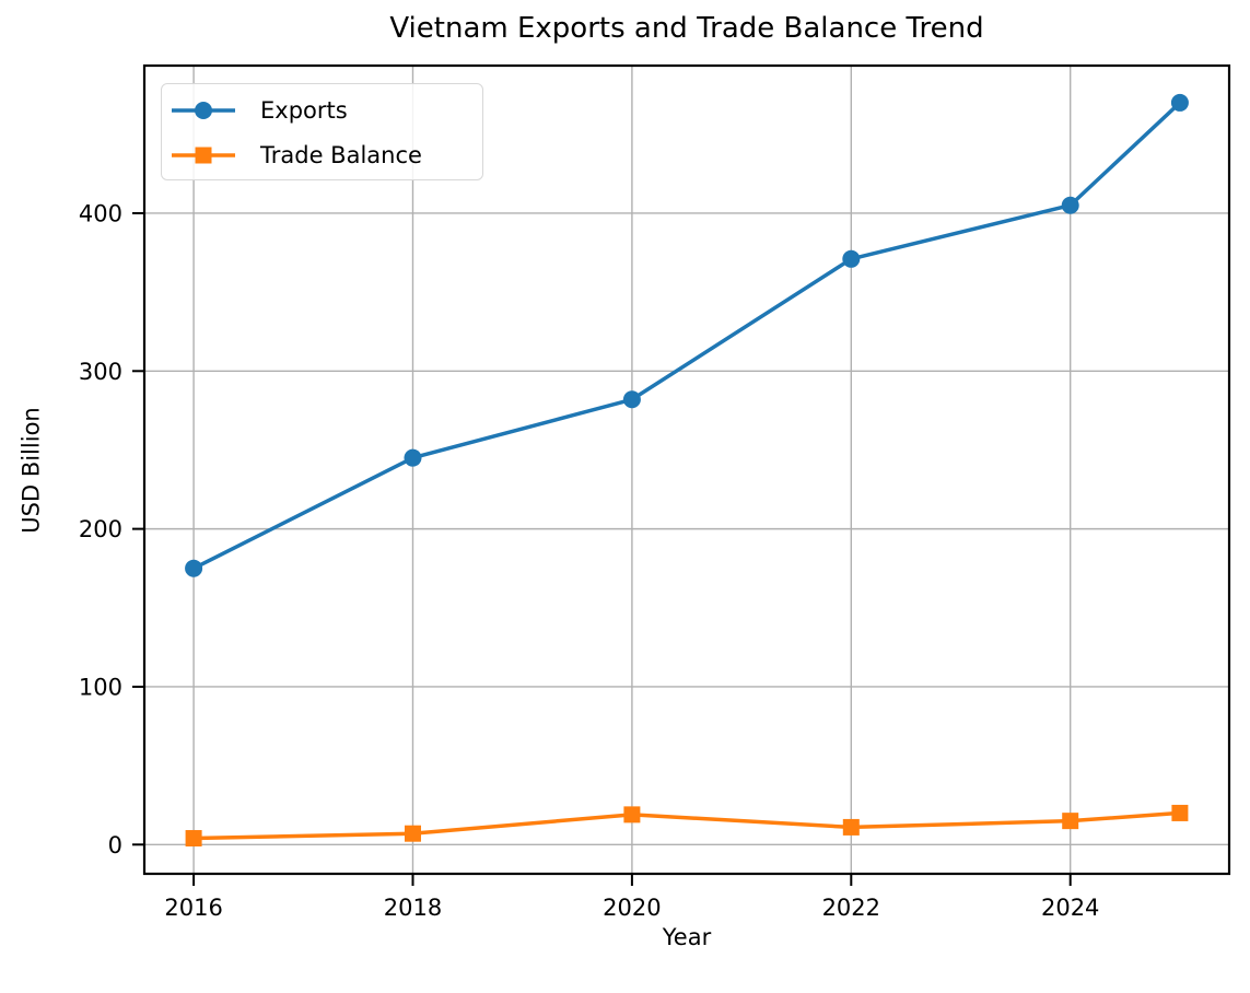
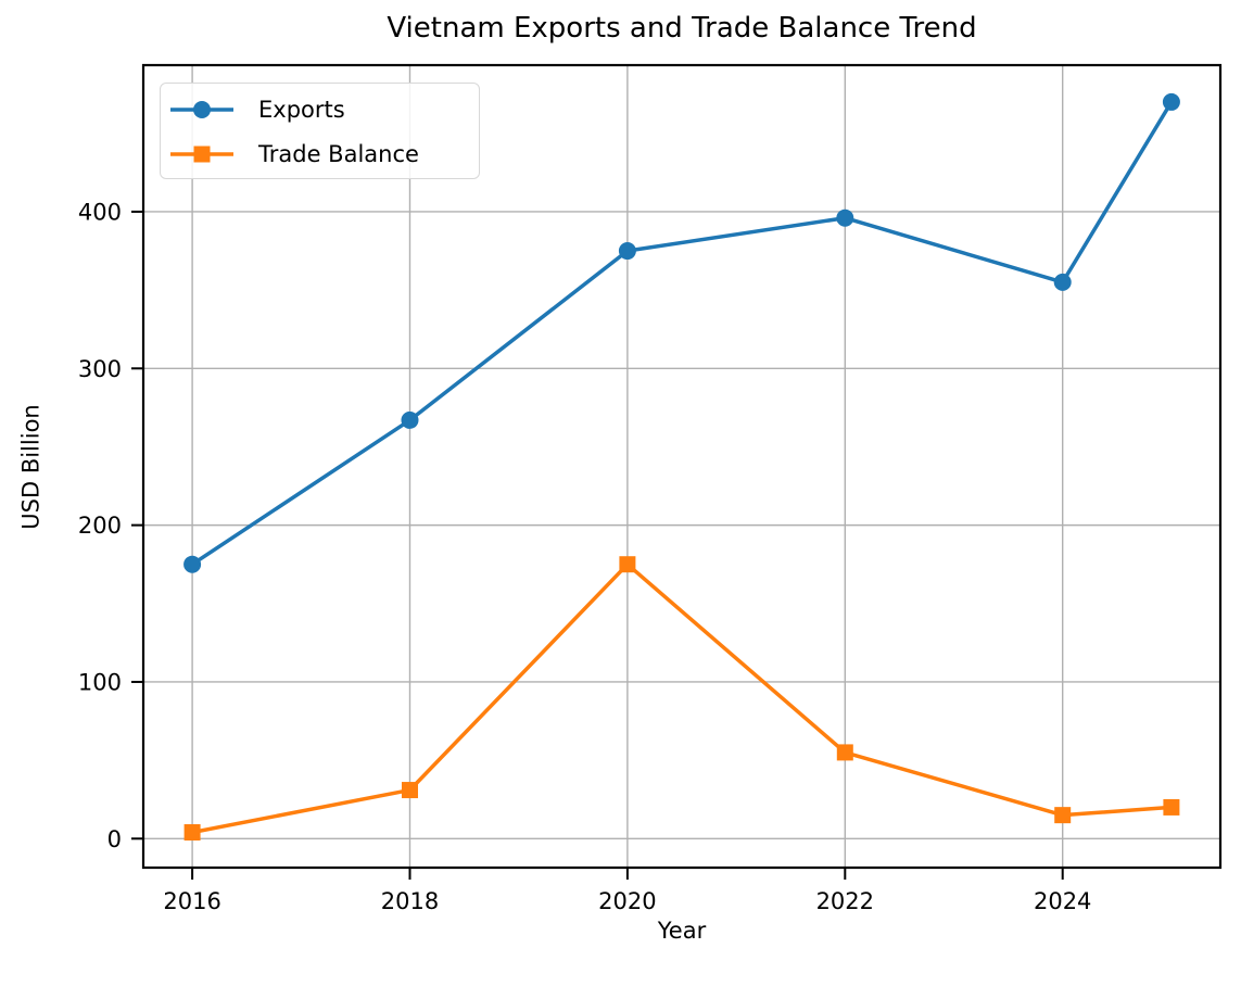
Exports/2018: 245 -> 267
Trade Balance/2018: 7 -> 31
Exports/2020: 282 -> 375
Trade Balance/2020: 19 -> 175
Exports/2022: 371 -> 396
Trade Balance/2022: 11 -> 55
Exports/2024: 405 -> 355
